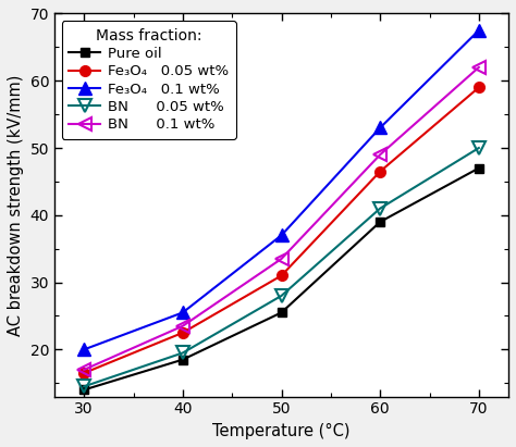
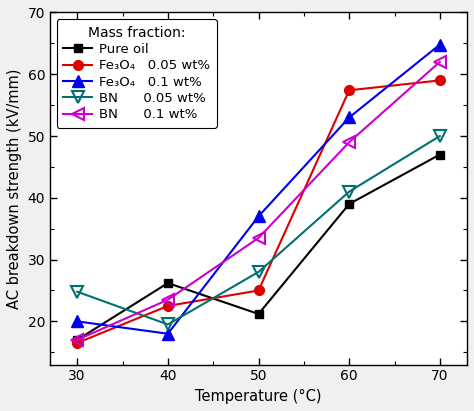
Pure oil/30: 14.0 -> 17.0
BN 0.05 wt%/30: 14.5 -> 24.8
Pure oil/40: 18.5 -> 26.2
Fe₃O₄ 0.1 wt%/40: 25.5 -> 18.0
Pure oil/50: 25.5 -> 21.2
Fe₃O₄ 0.05 wt%/50: 31.0 -> 25.0
Fe₃O₄ 0.05 wt%/60: 46.5 -> 57.4
Fe₃O₄ 0.1 wt%/70: 67.5 -> 64.8
